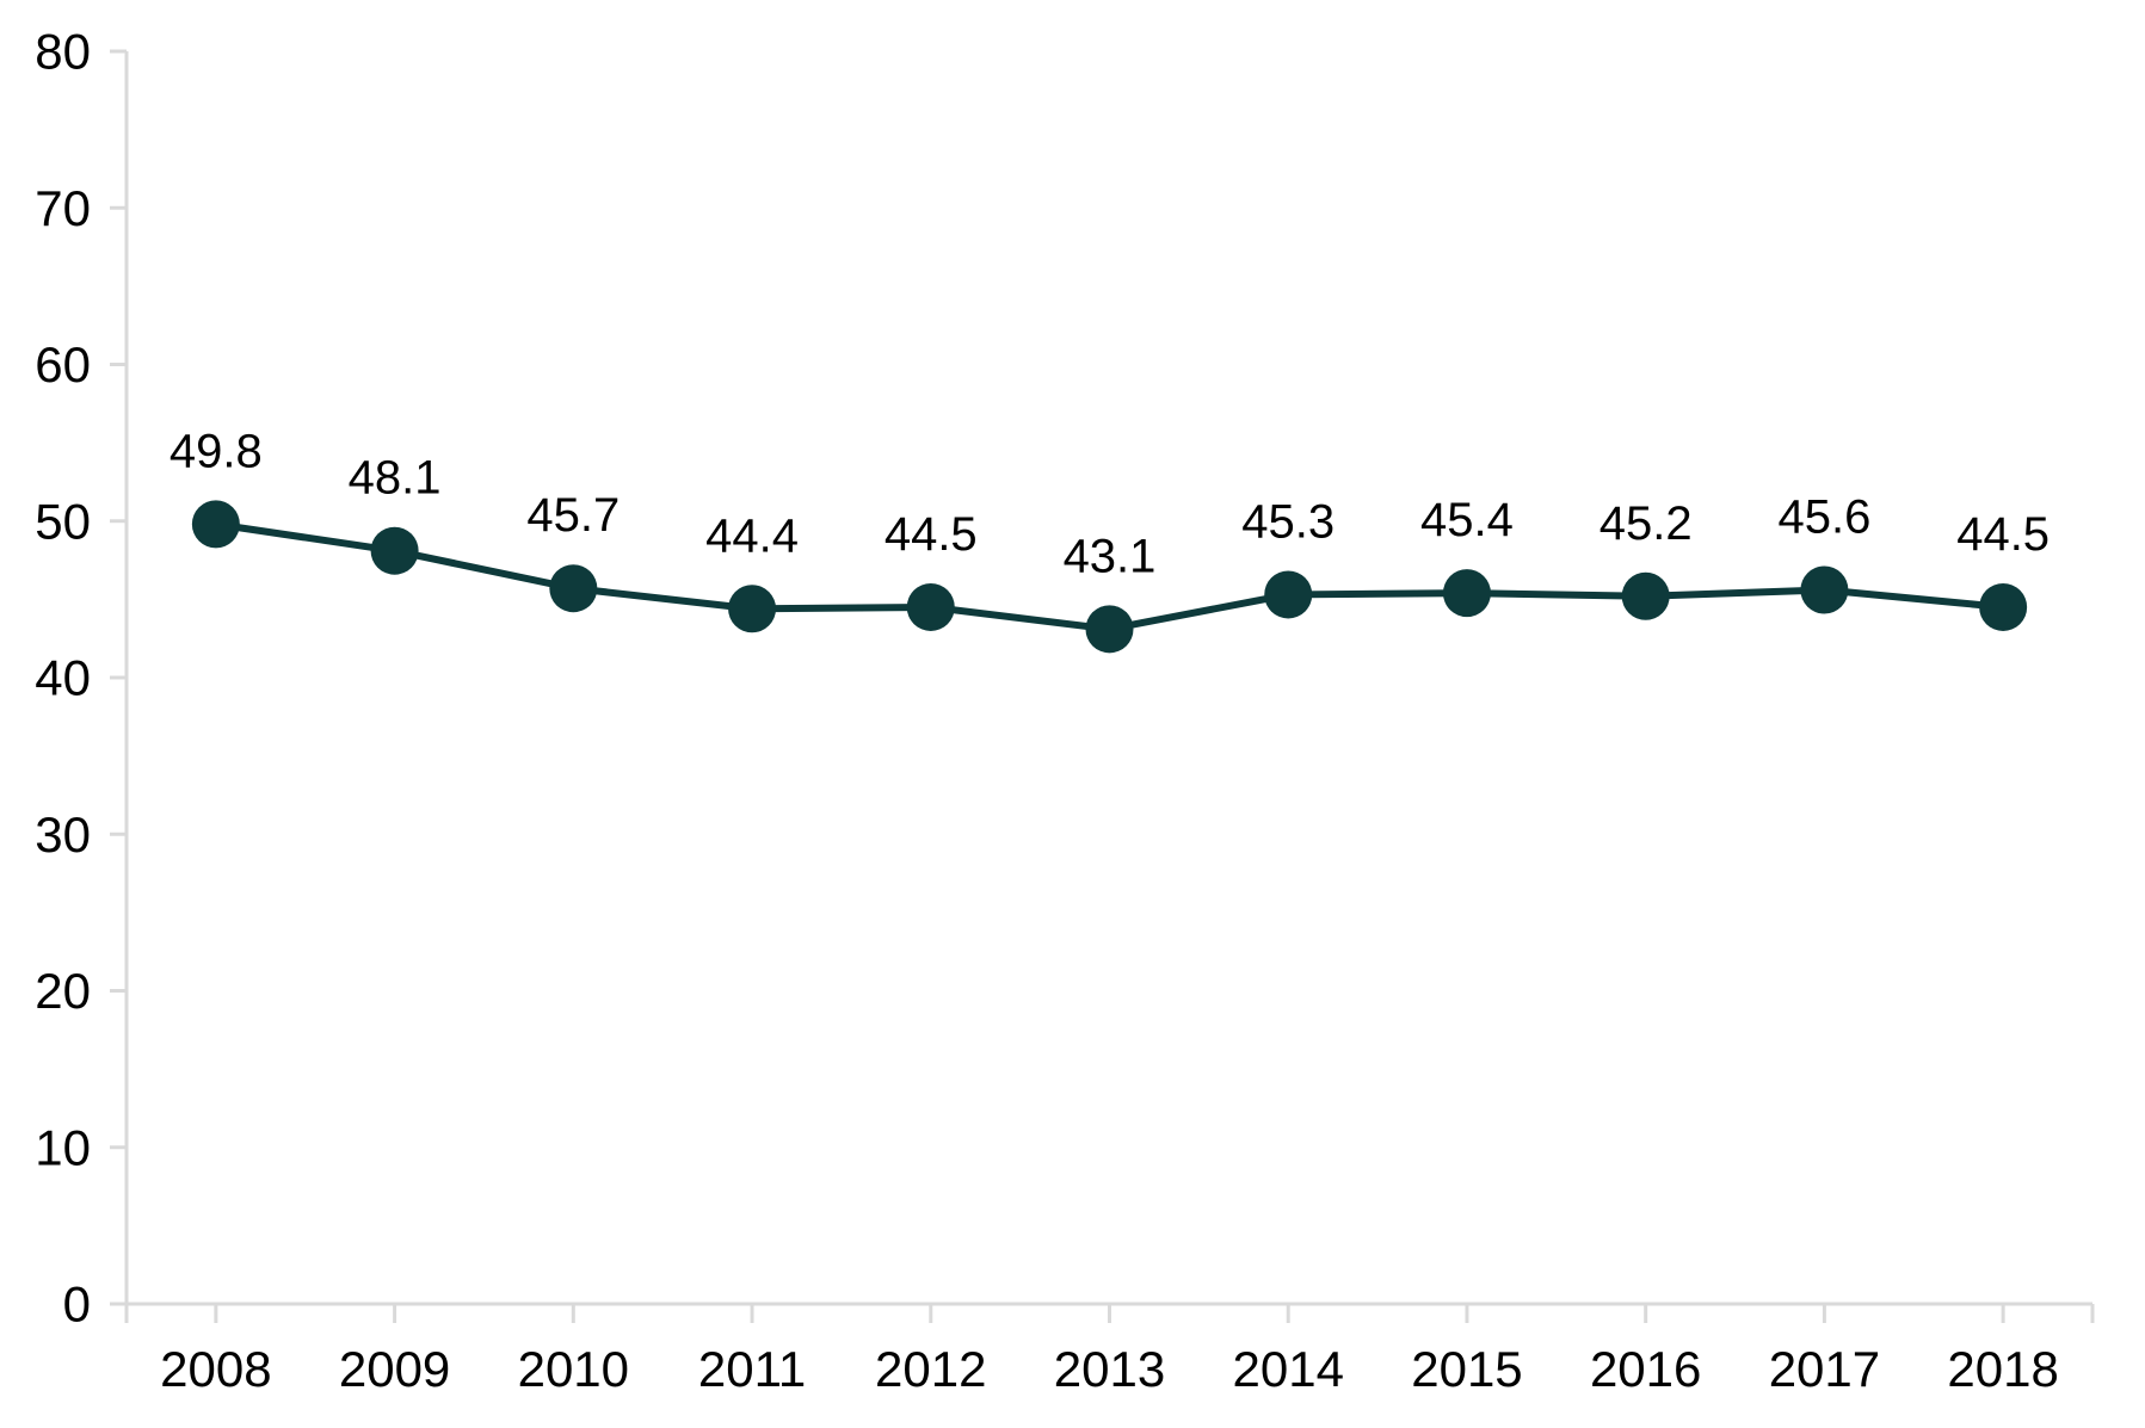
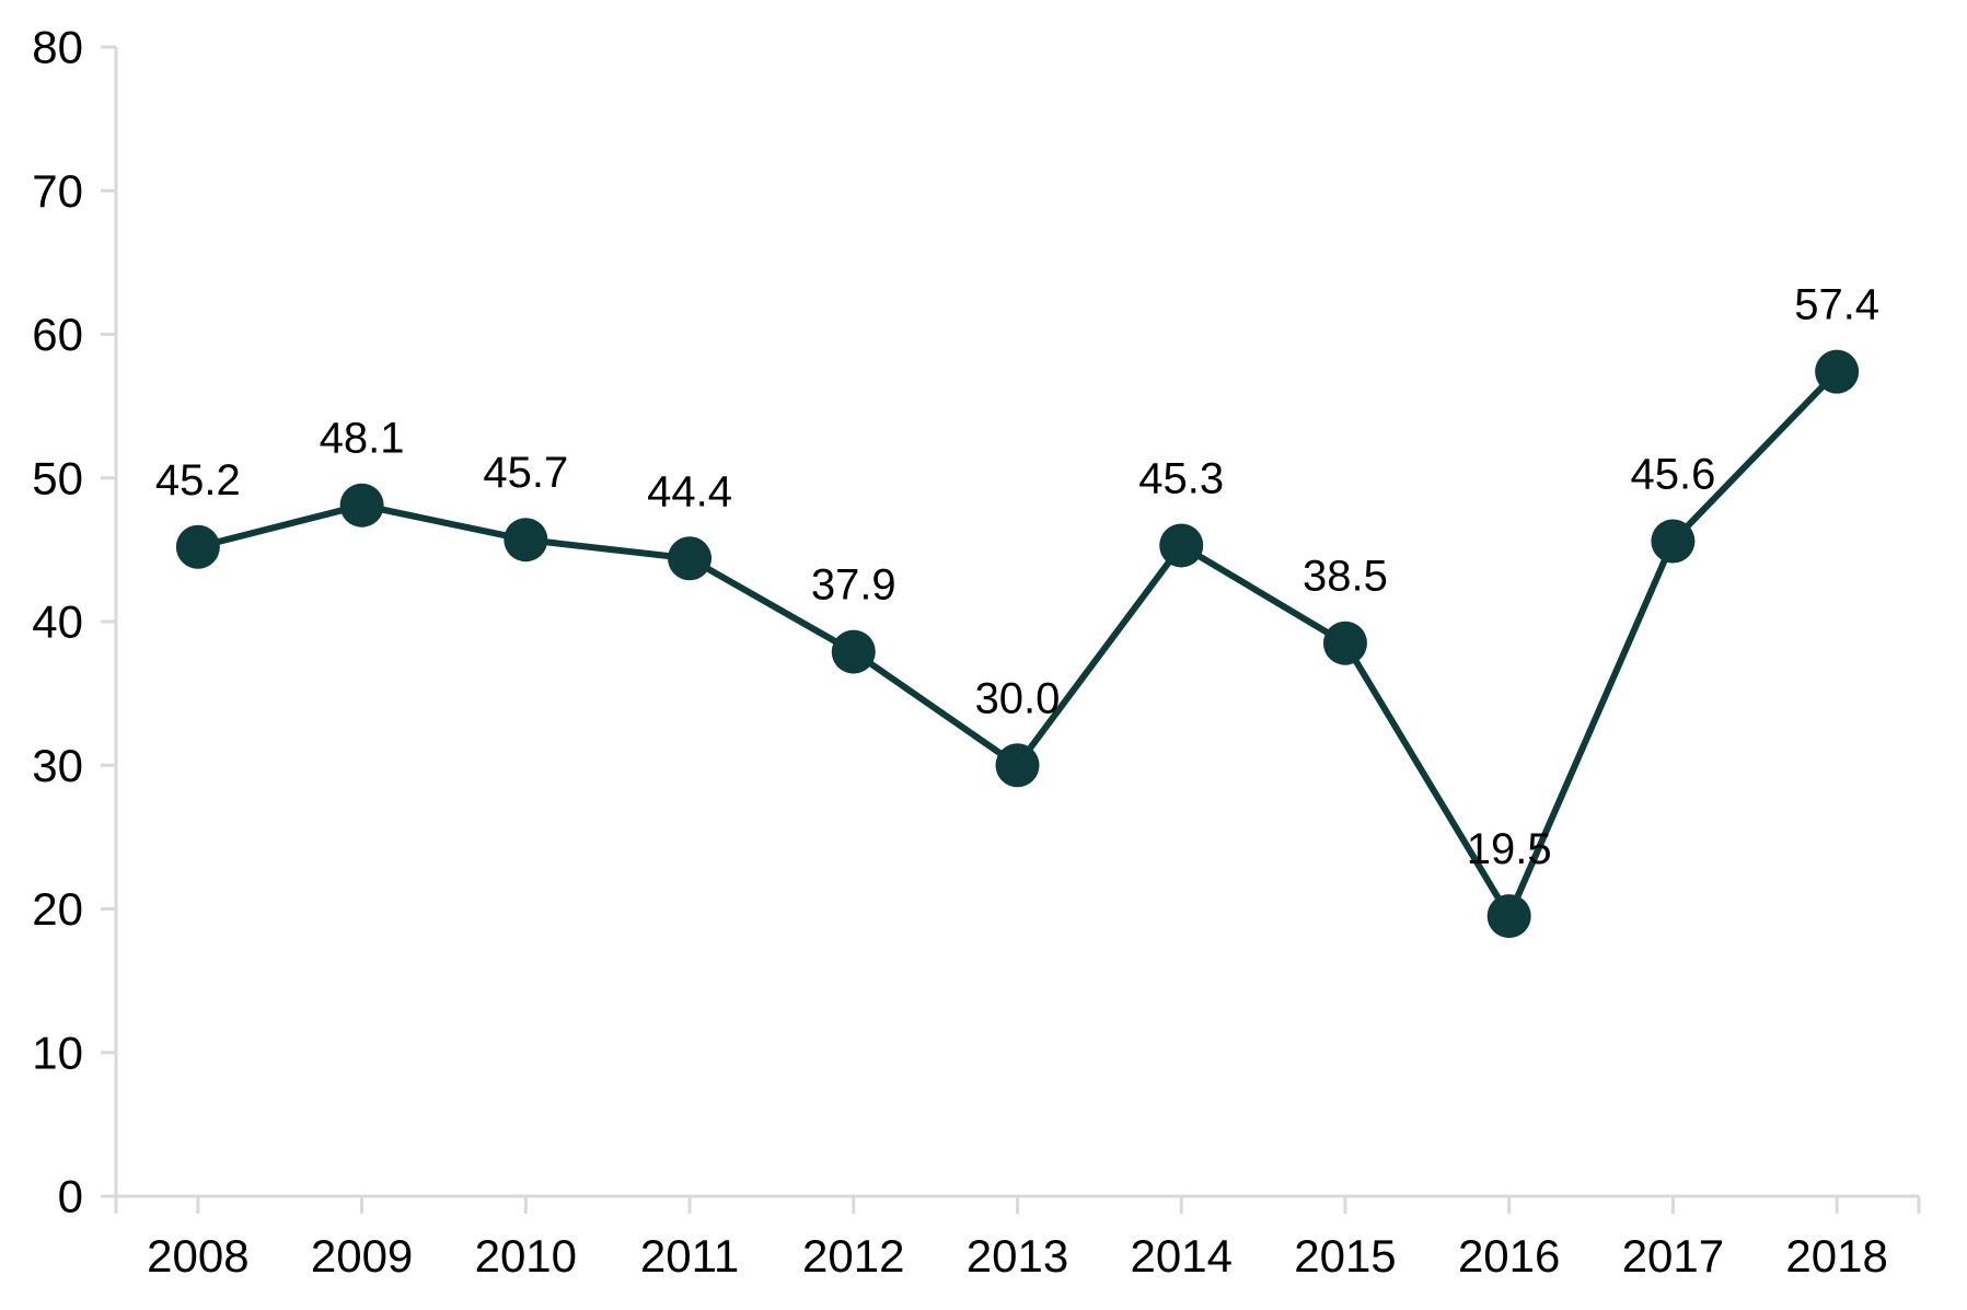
2008: 49.8 -> 45.2
2012: 44.5 -> 37.9
2013: 43.1 -> 30.0
2015: 45.4 -> 38.5
2016: 45.2 -> 19.5
2018: 44.5 -> 57.4
